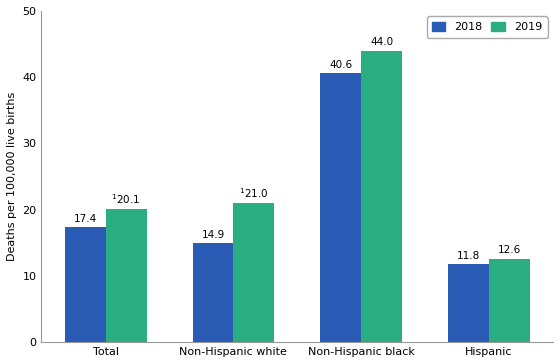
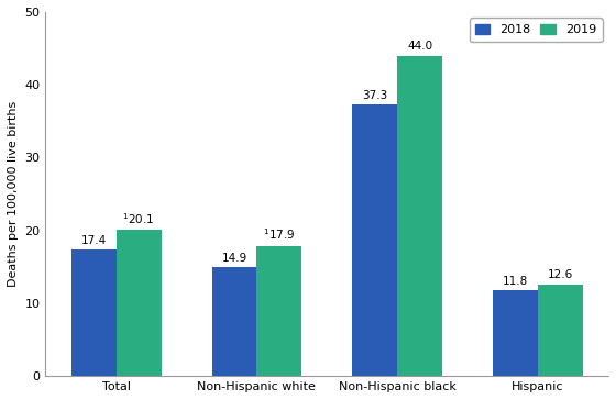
2019/Non-Hispanic white: 21.0 -> 17.9
2018/Non-Hispanic black: 40.6 -> 37.3
